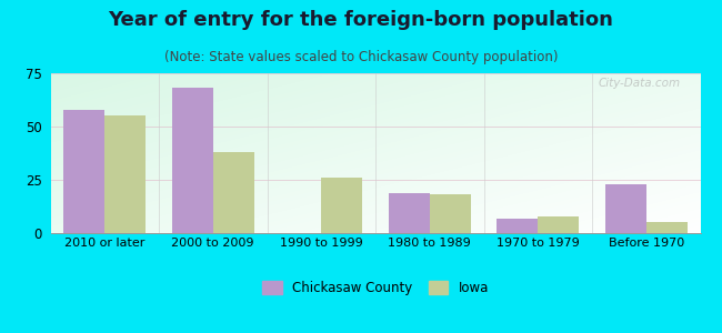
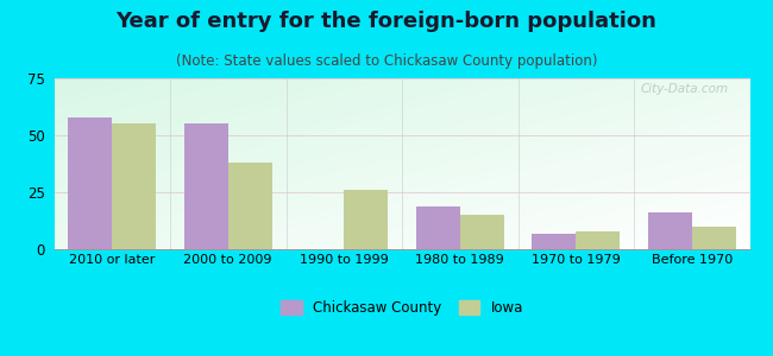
Chickasaw County/2000 to 2009: 68 -> 55
Iowa/1980 to 1989: 18 -> 15
Chickasaw County/Before 1970: 23 -> 16
Iowa/Before 1970: 5 -> 10
